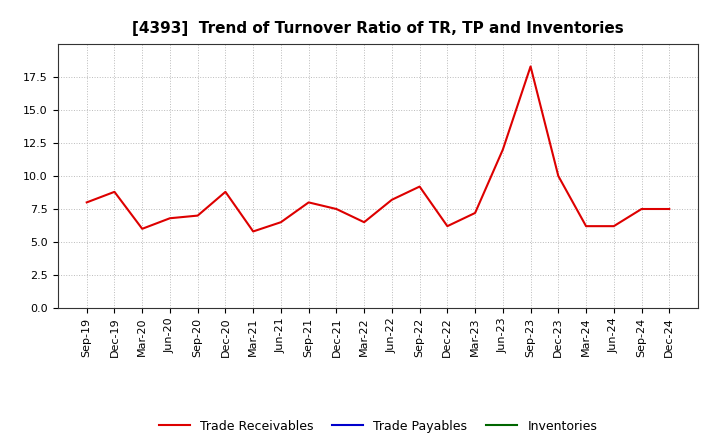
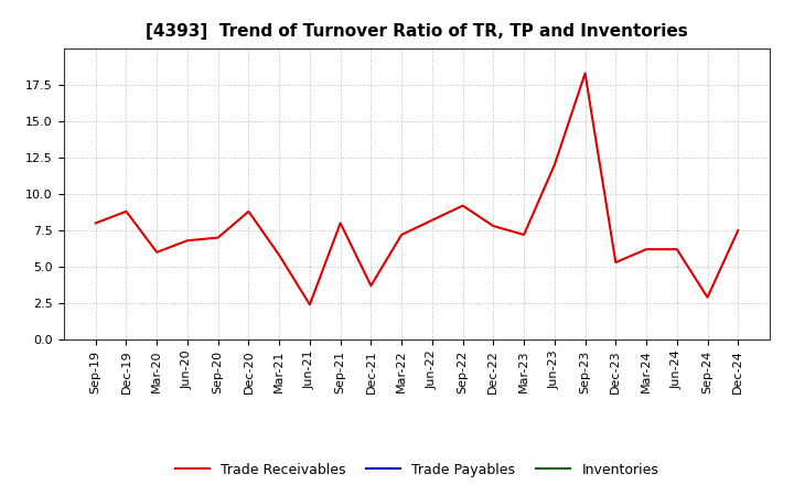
Trade Receivables/Jun-21: 6.5 -> 2.4
Trade Receivables/Dec-21: 7.5 -> 3.7
Trade Receivables/Mar-22: 6.5 -> 7.2
Trade Receivables/Dec-22: 6.2 -> 7.8
Trade Receivables/Dec-23: 10.0 -> 5.3
Trade Receivables/Sep-24: 7.5 -> 2.9
